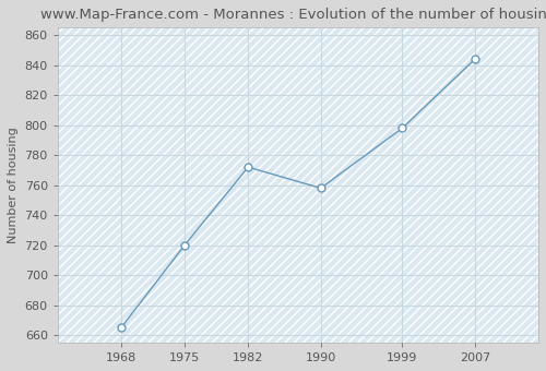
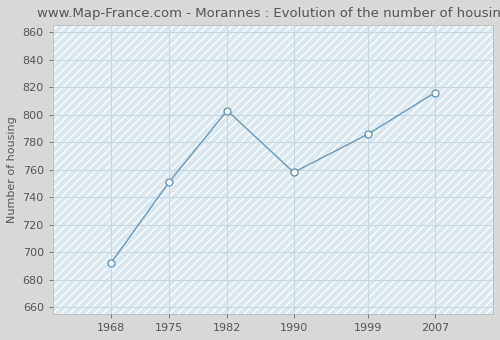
1968: 665 -> 692
1975: 720 -> 751
1982: 772 -> 803
1999: 798 -> 786
2007: 844 -> 816
